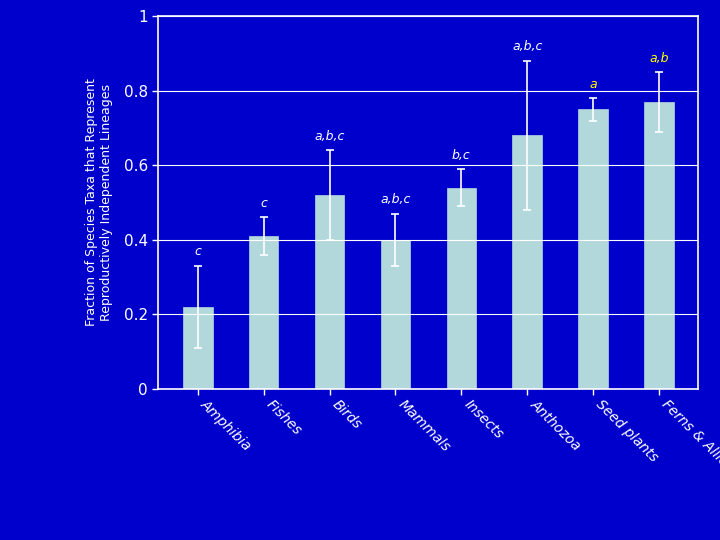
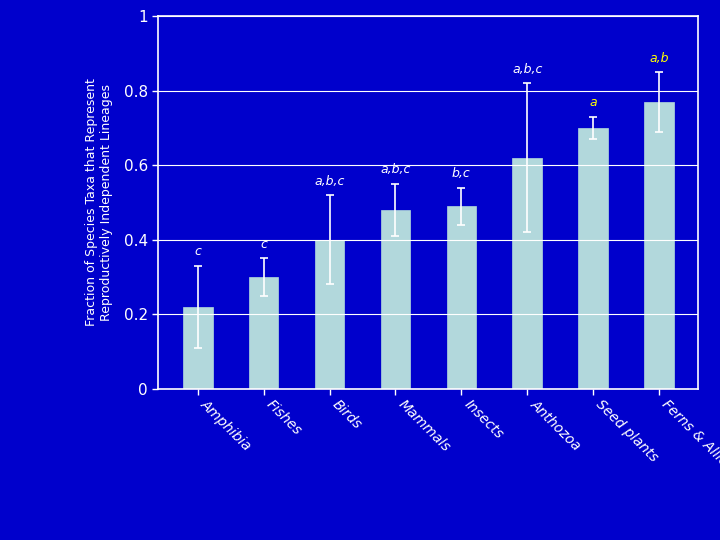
Fishes: 0.41 -> 0.30
Birds: 0.52 -> 0.40
Mammals: 0.40 -> 0.48
Insects: 0.54 -> 0.49
Anthozoa: 0.68 -> 0.62
Seed plants: 0.75 -> 0.70
